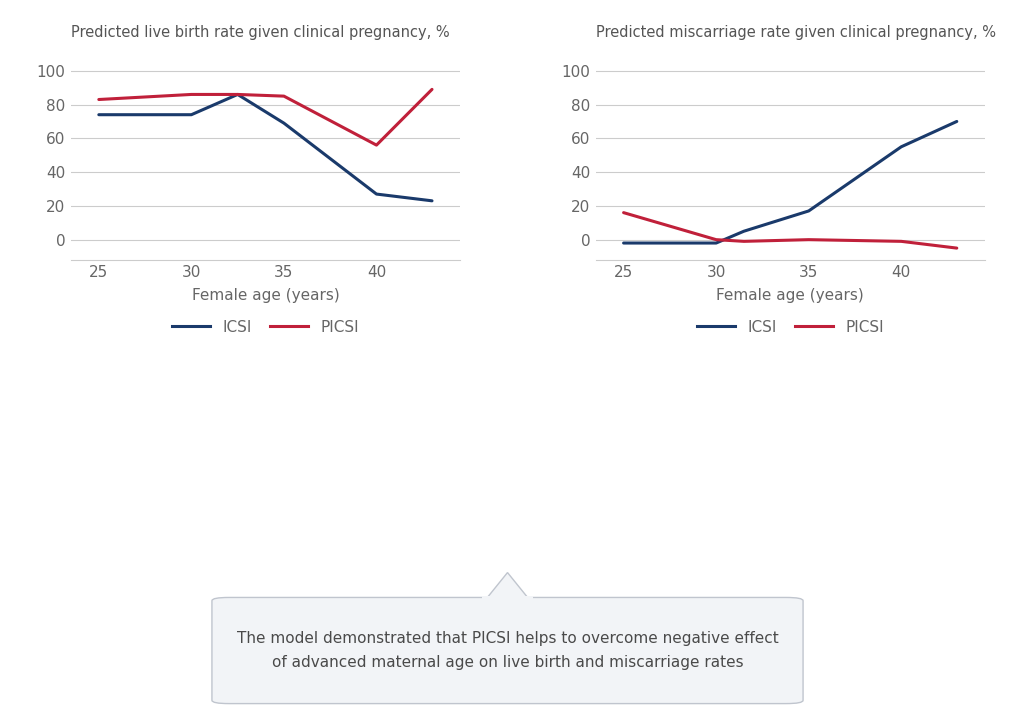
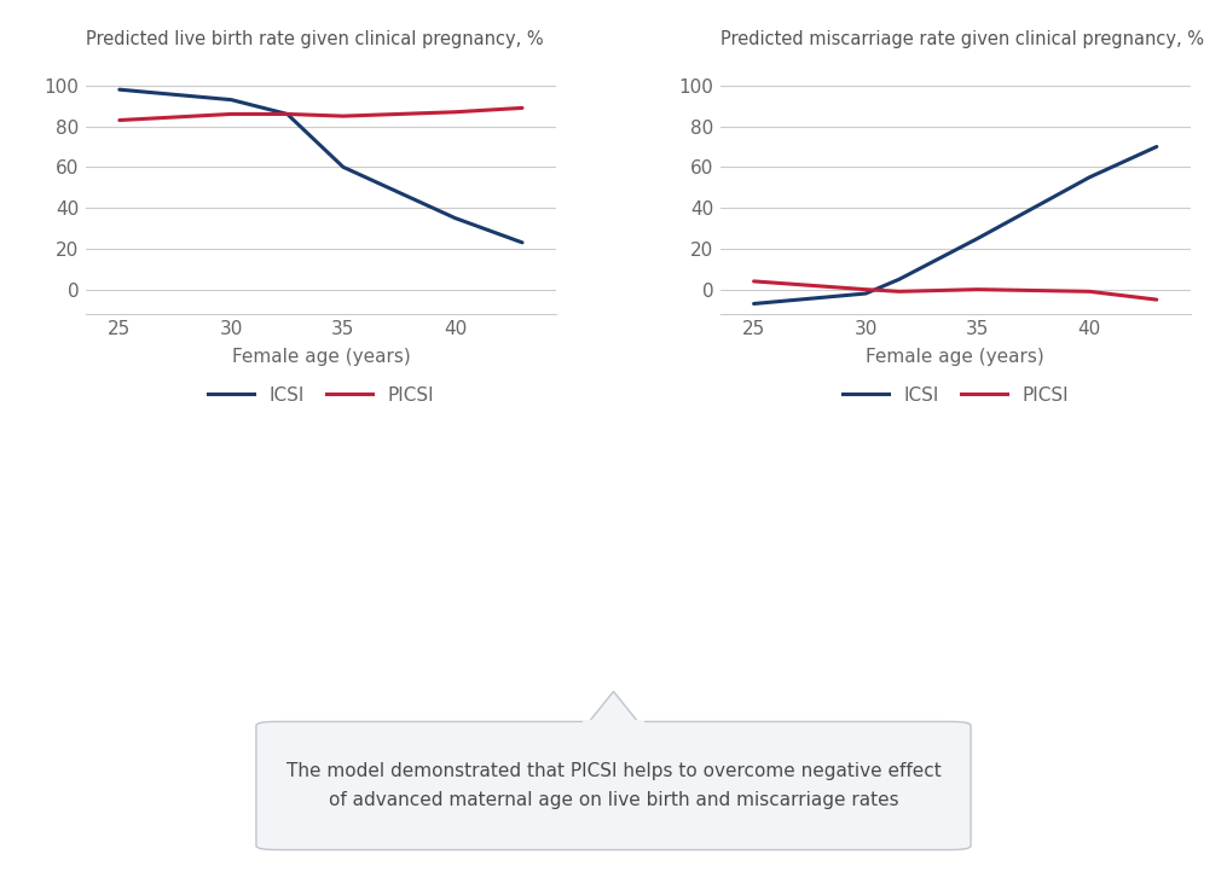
Predicted live birth rate given clinical pregnancy, %/ICSI/25: 74 -> 98
Predicted live birth rate given clinical pregnancy, %/ICSI/30: 74 -> 93
Predicted live birth rate given clinical pregnancy, %/ICSI/35: 69 -> 60
Predicted live birth rate given clinical pregnancy, %/ICSI/40: 27 -> 35
Predicted live birth rate given clinical pregnancy, %/PICSI/40: 56 -> 87
Predicted miscarriage rate given clinical pregnancy, %/ICSI/25: -2 -> -7
Predicted miscarriage rate given clinical pregnancy, %/PICSI/25: 16 -> 4
Predicted miscarriage rate given clinical pregnancy, %/ICSI/35: 17 -> 25
